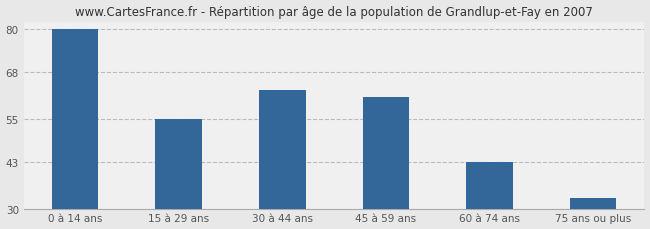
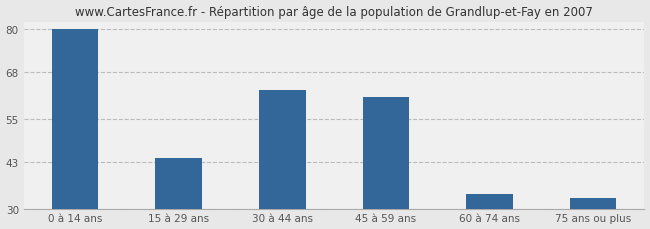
15 à 29 ans: 55 -> 44
60 à 74 ans: 43 -> 34
